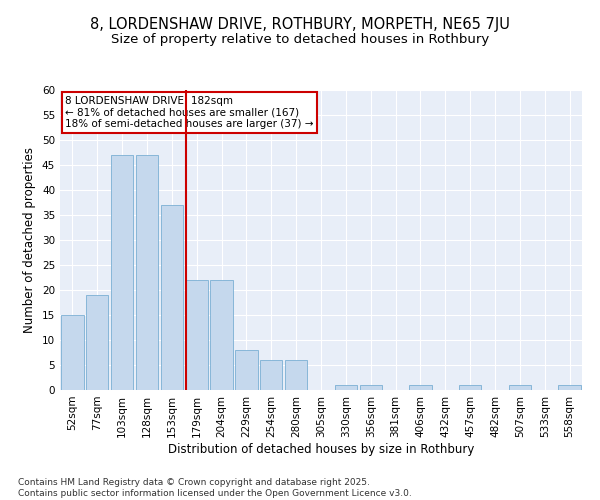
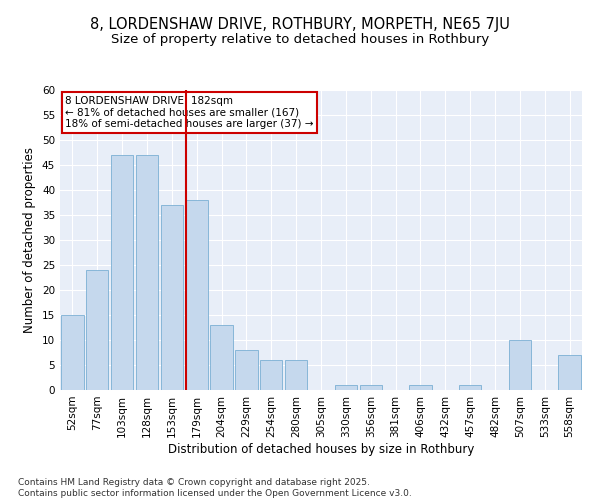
77sqm: 19 -> 24
179sqm: 22 -> 38
204sqm: 22 -> 13
507sqm: 1 -> 10
558sqm: 1 -> 7
